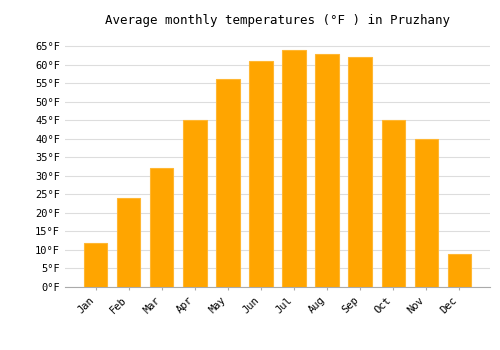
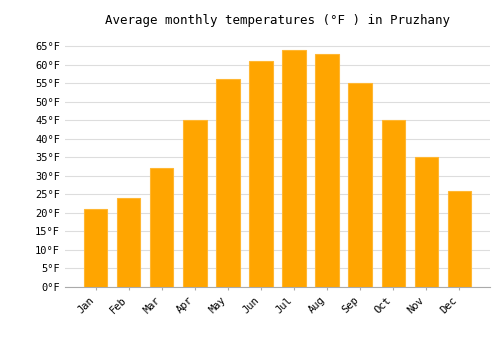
Jan: 12°F -> 21°F
Sep: 62°F -> 55°F
Nov: 40°F -> 35°F
Dec: 9°F -> 26°F
